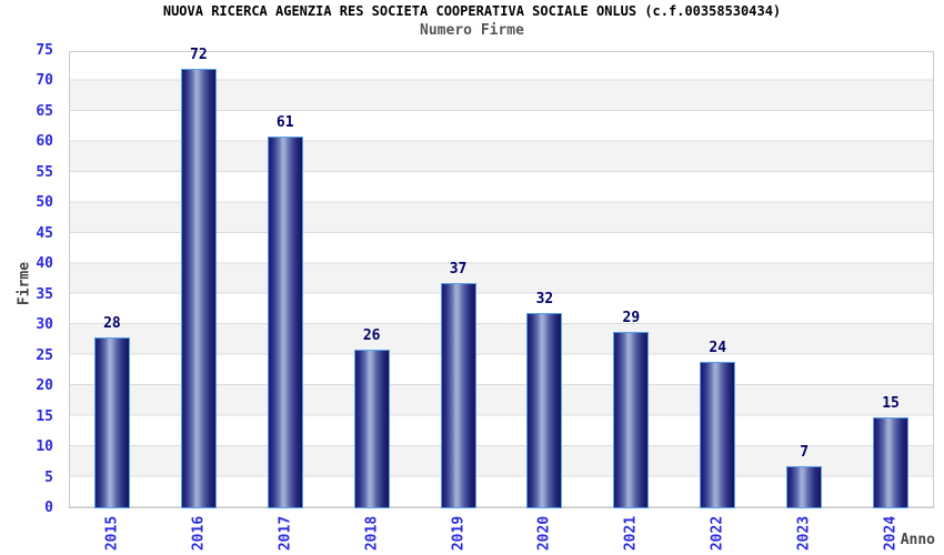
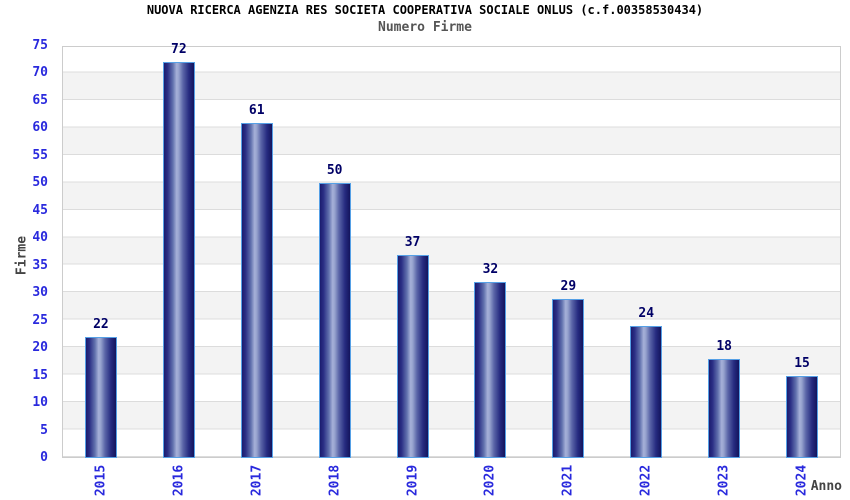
2015: 28 -> 22
2018: 26 -> 50
2023: 7 -> 18
